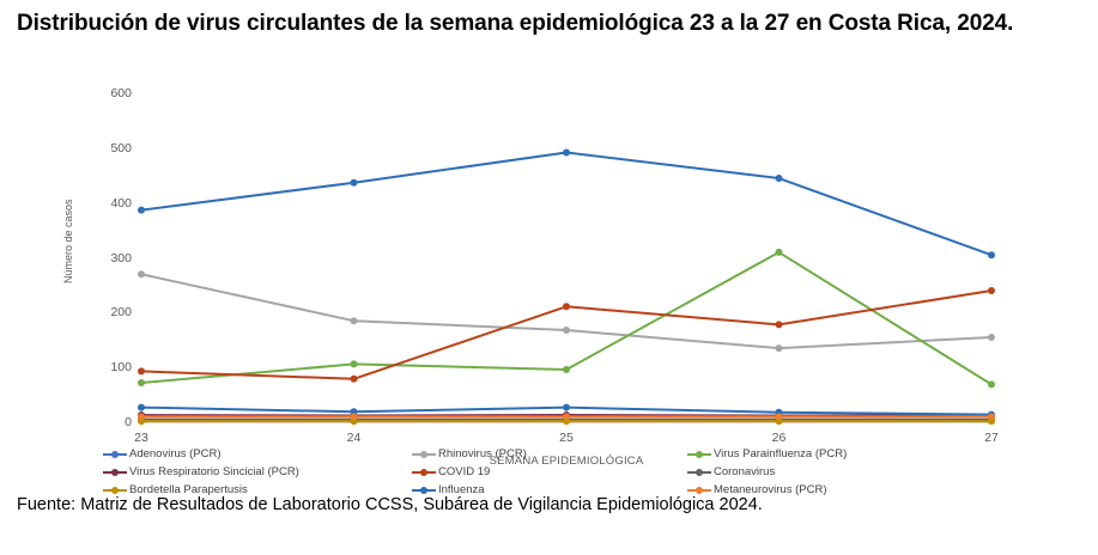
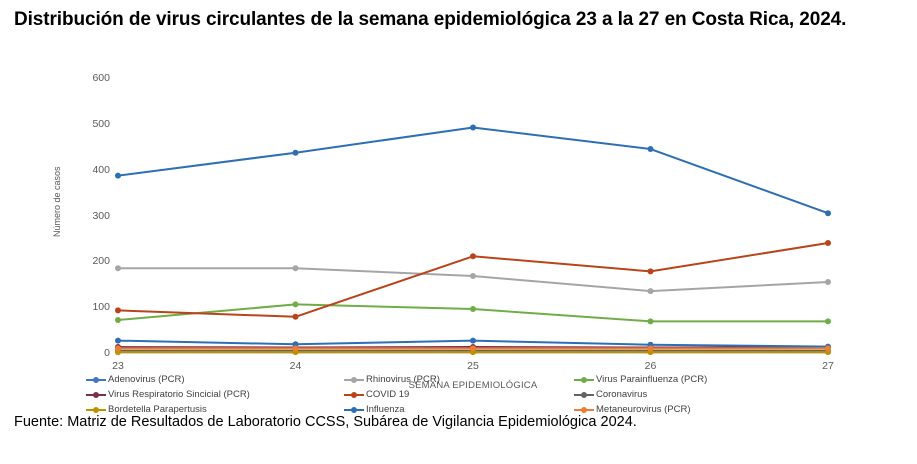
Rhinovirus (PCR)/23: 270 -> 180
Virus Parainfluenza (PCR)/26: 310 -> 70
